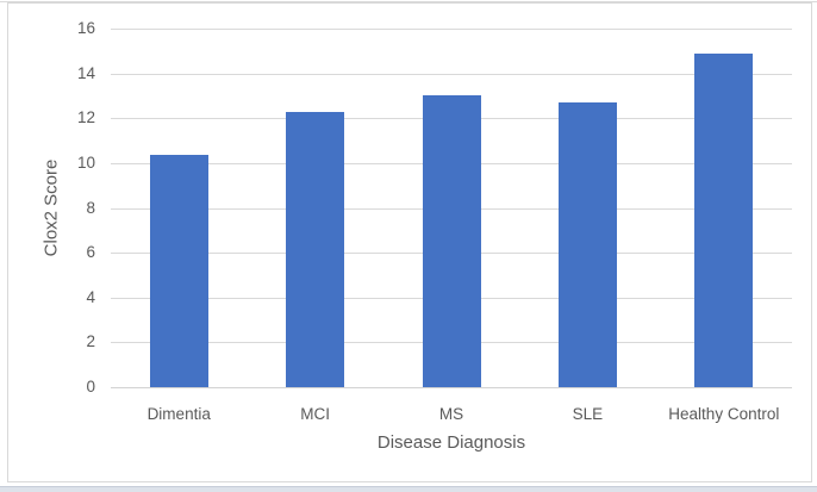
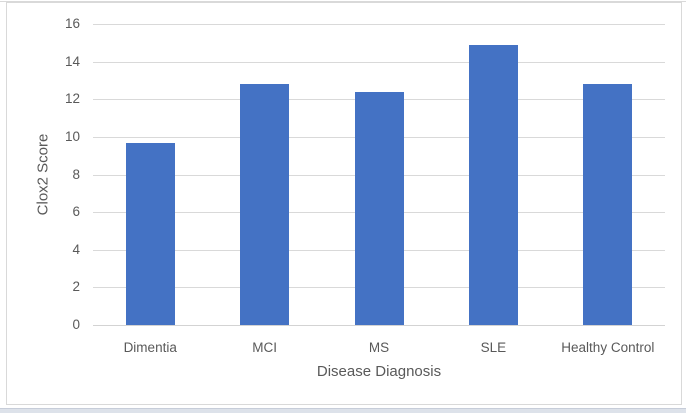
Dimentia: 10.3 -> 9.7
MCI: 12.3 -> 12.8
MS: 13.0 -> 12.4
SLE: 12.7 -> 14.9
Healthy Control: 14.9 -> 12.8
